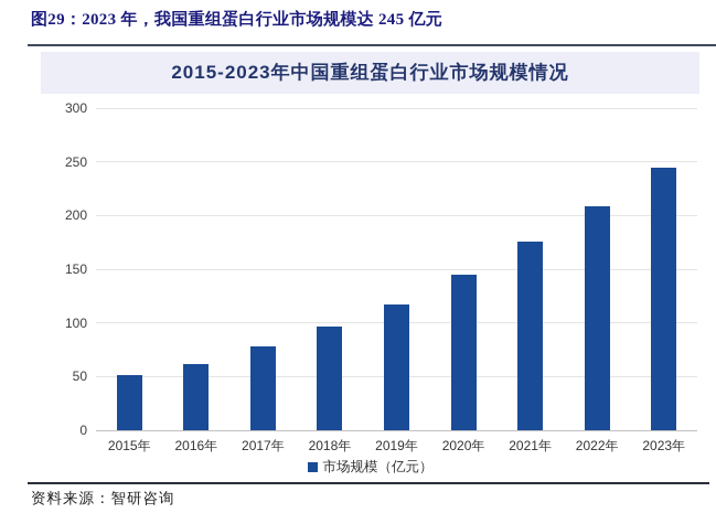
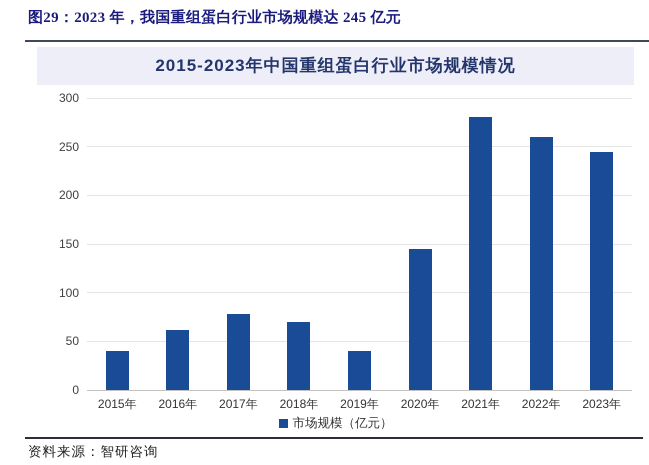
2015年: 50 -> 40
2018年: 100 -> 70
2019年: 120 -> 40
2021年: 180 -> 280
2022年: 210 -> 260
